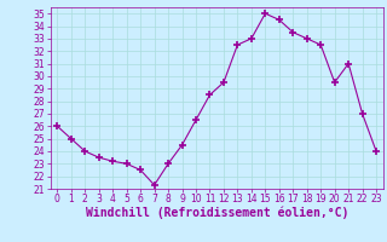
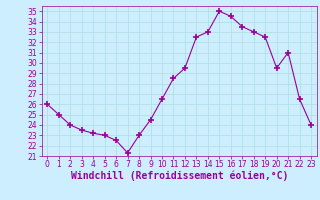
22: 27.0 -> 26.5
